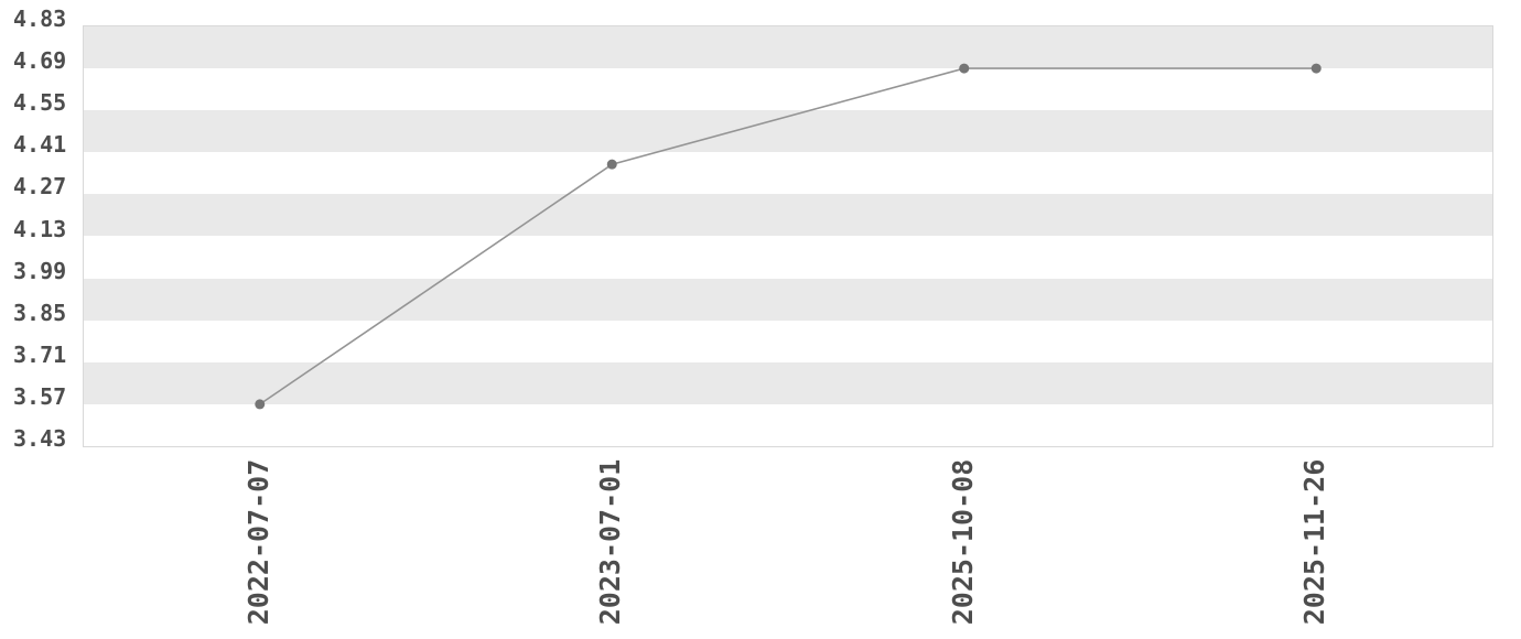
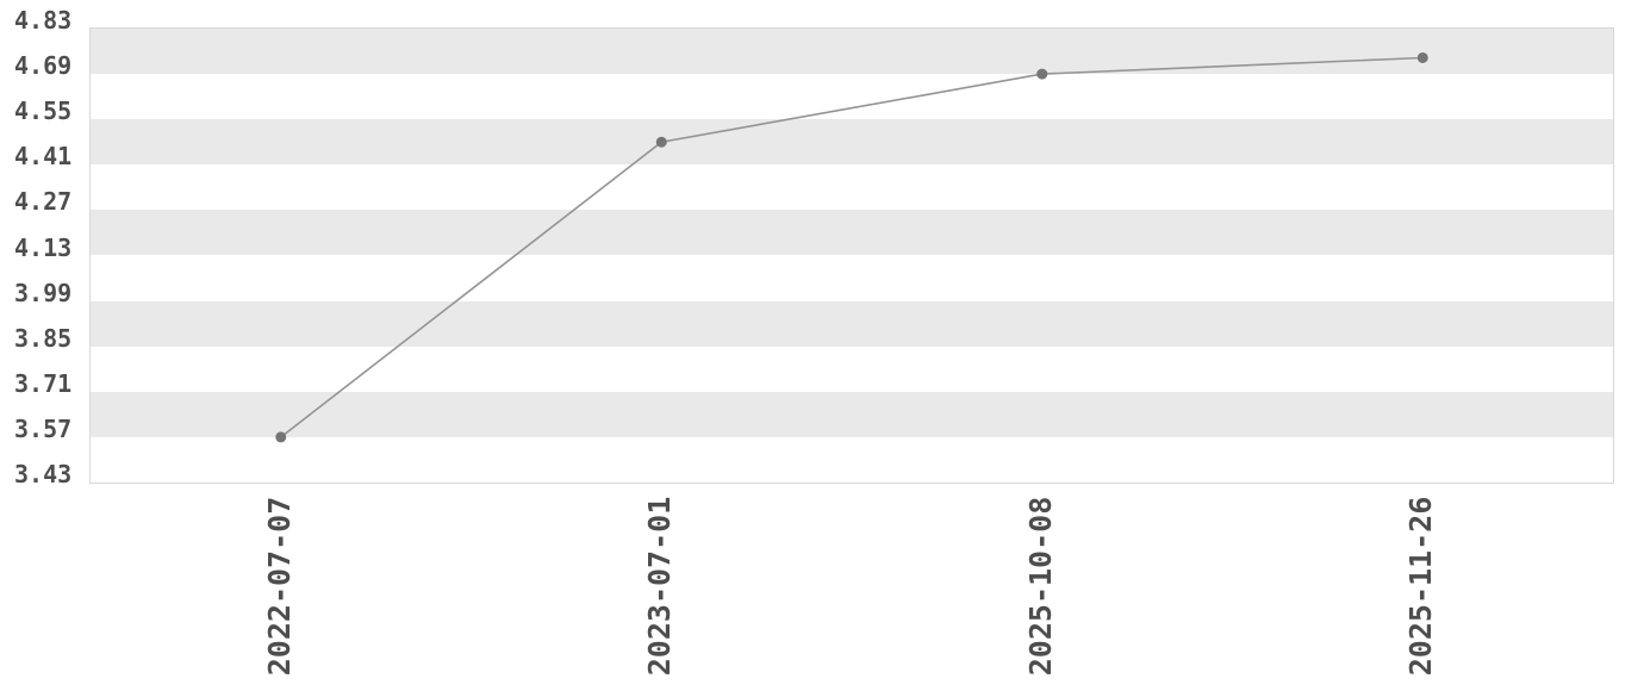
2023-07-01: 4.37 -> 4.48
2025-11-26: 4.69 -> 4.74
